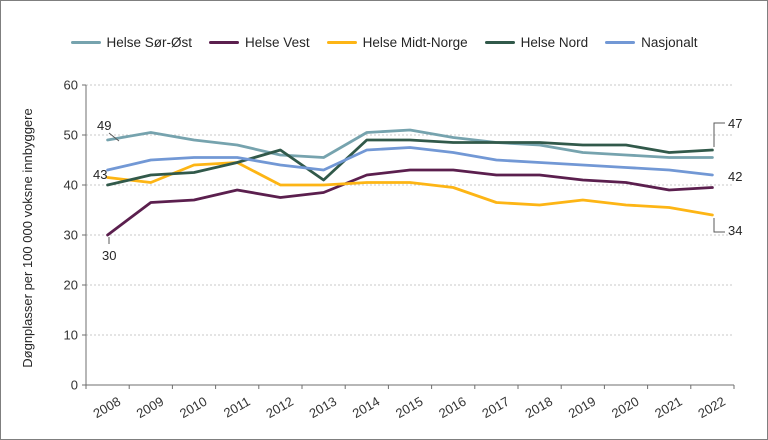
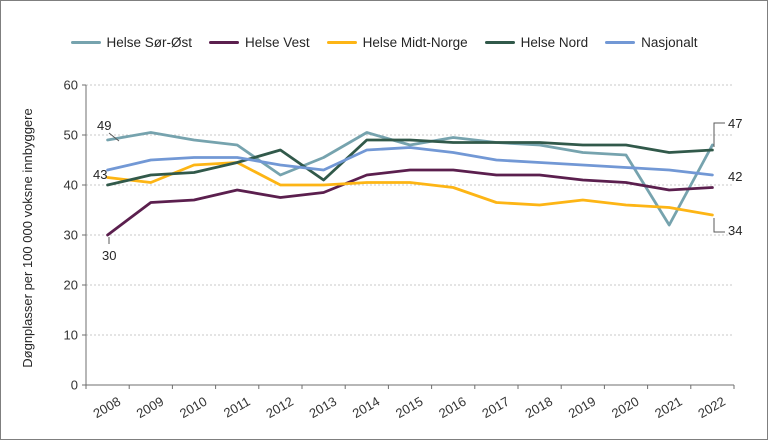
Helse Sør-Øst/2012: 46 -> 42
Helse Sør-Øst/2015: 51 -> 48
Helse Sør-Øst/2021: 46 -> 32
Helse Sør-Øst/2022: 46 -> 48
